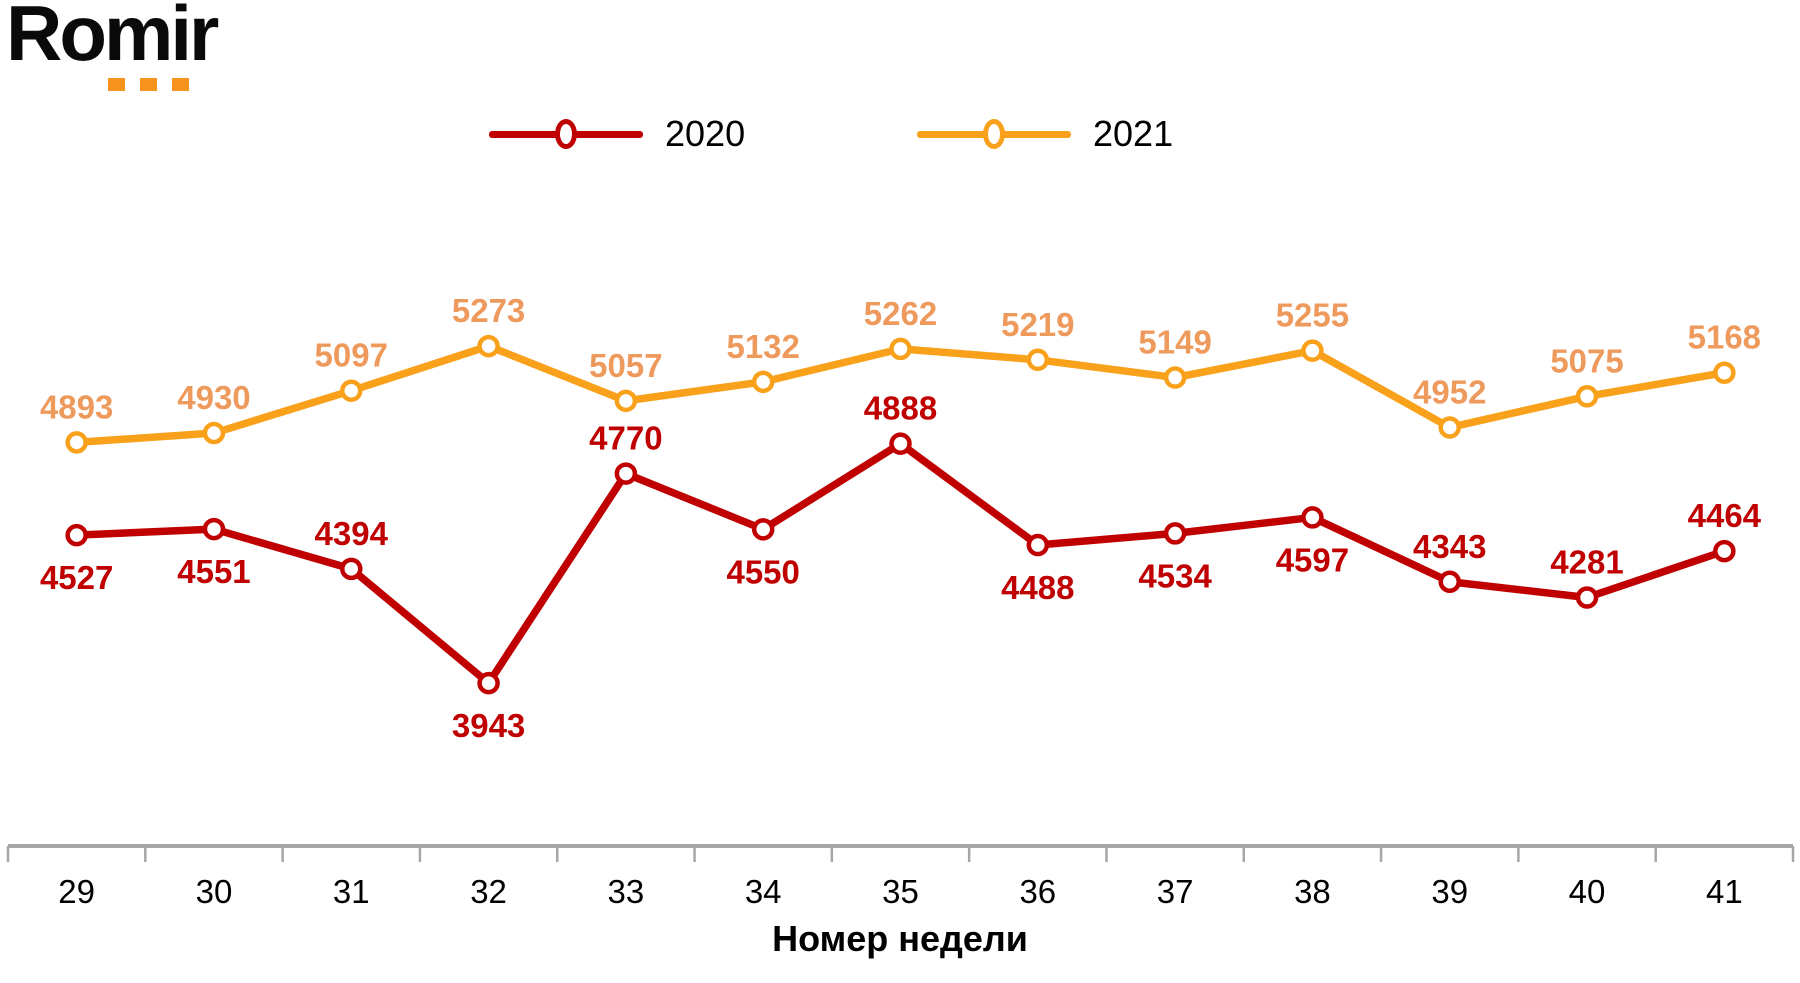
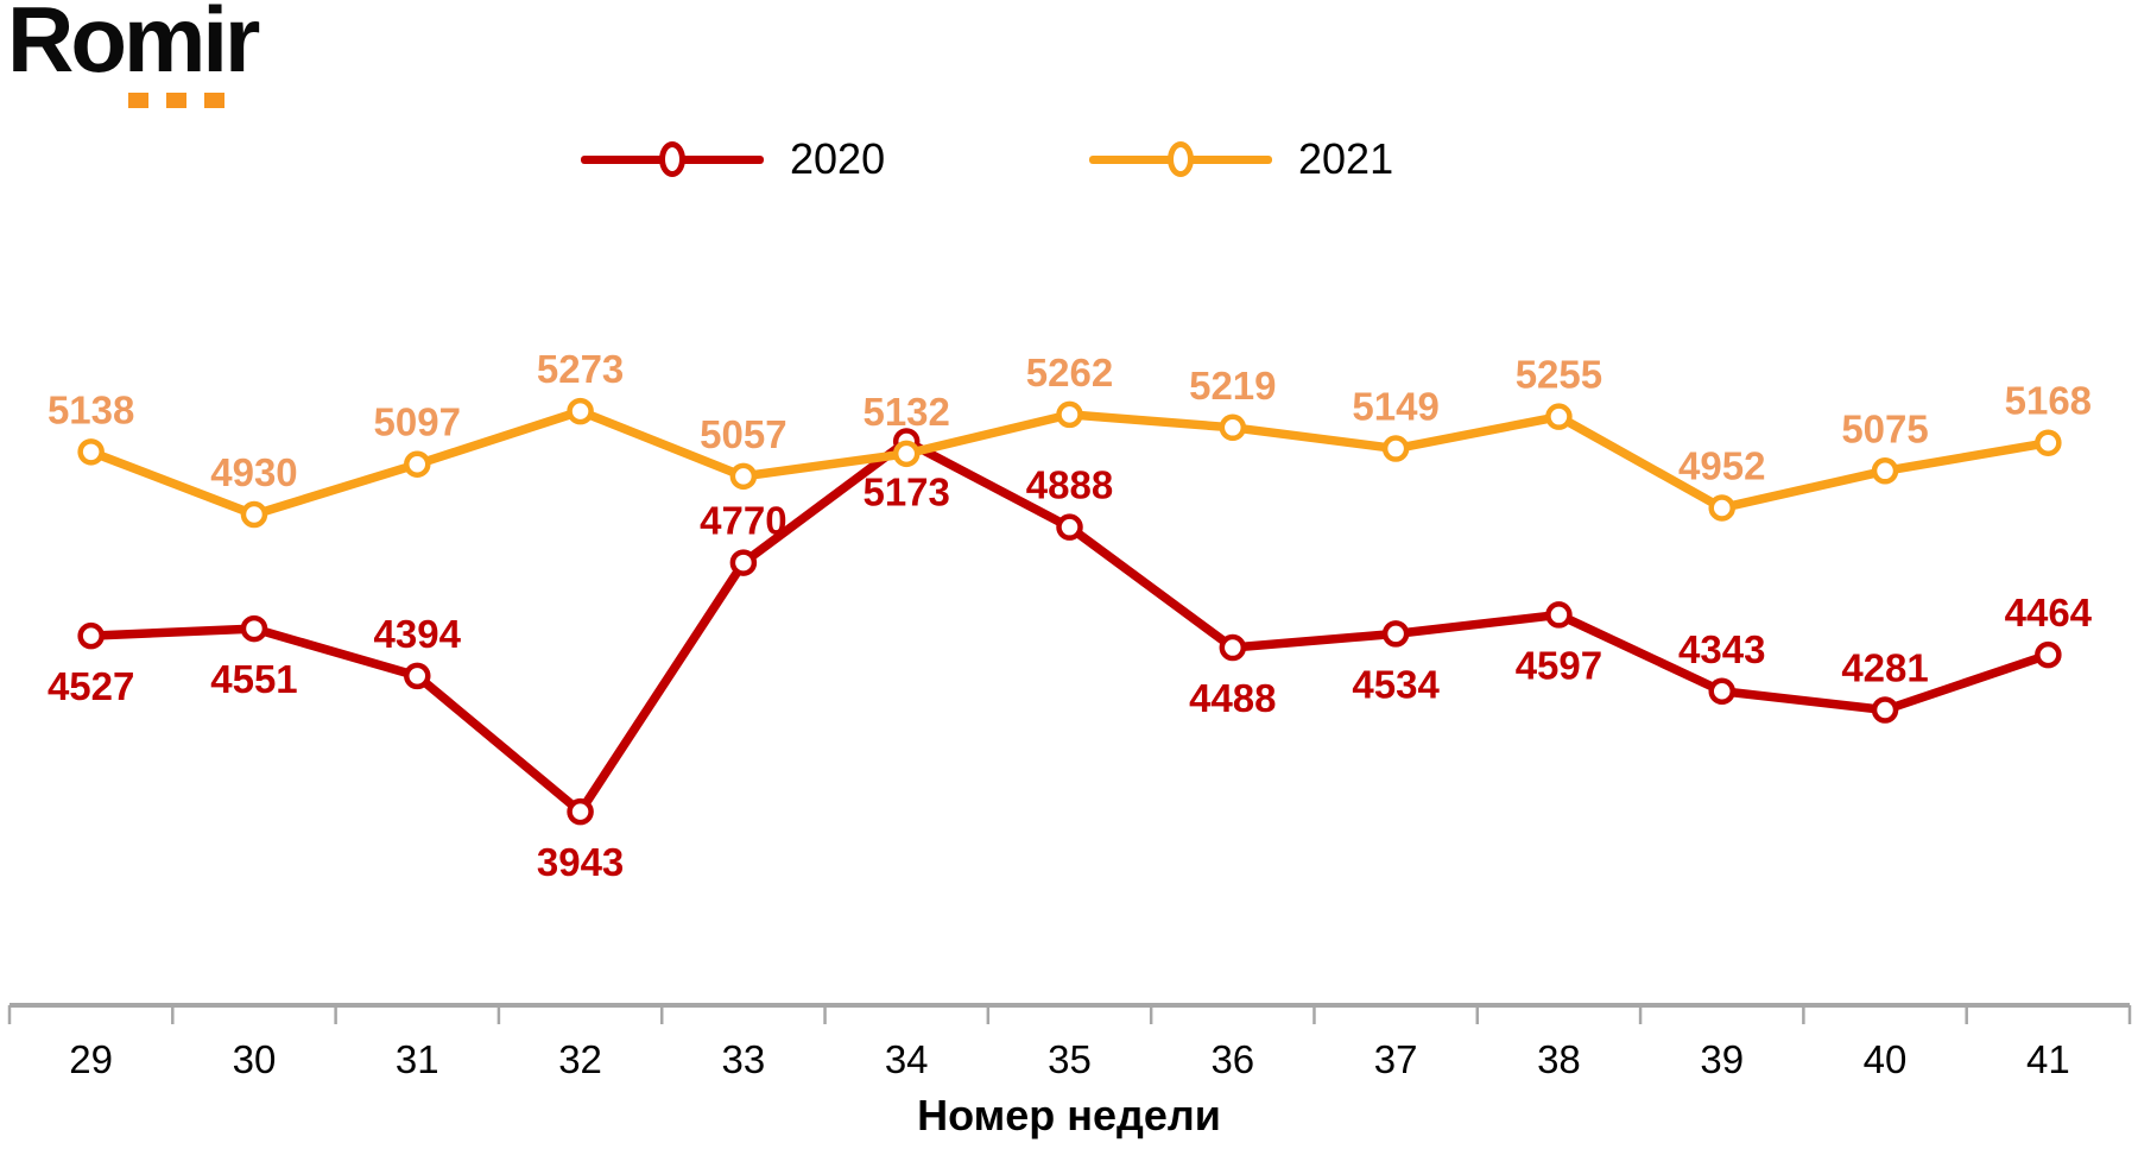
2021/29: 4893 -> 5138
2020/34: 4550 -> 5173
